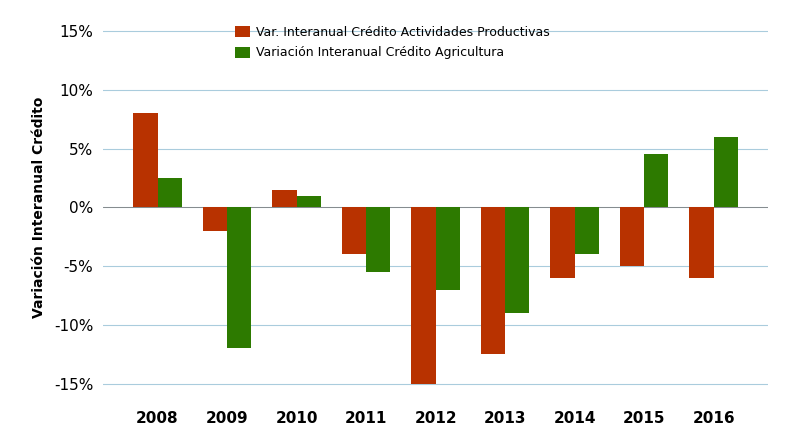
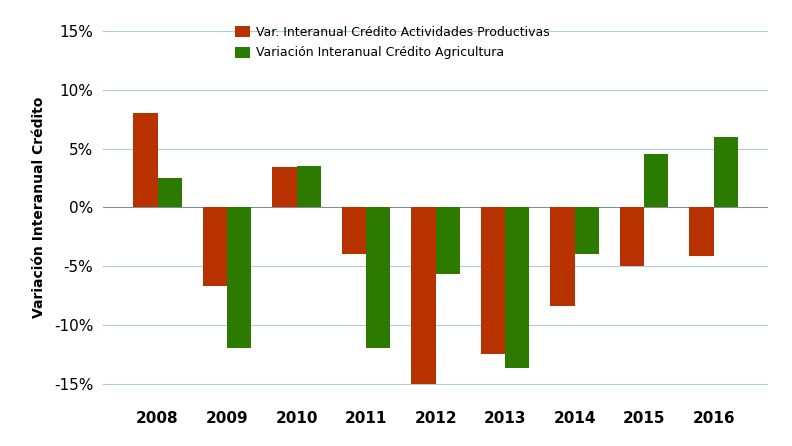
Var. Interanual Crédito Actividades Productivas/2009: -2.0% -> -6.7%
Var. Interanual Crédito Actividades Productivas/2010: 1.5% -> 3.4%
Variación Interanual Crédito Agricultura/2010: 1.0% -> 3.5%
Variación Interanual Crédito Agricultura/2011: -5.5% -> -12.0%
Variación Interanual Crédito Agricultura/2012: -7.0% -> -5.7%
Variación Interanual Crédito Agricultura/2013: -9.0% -> -13.7%
Var. Interanual Crédito Actividades Productivas/2014: -6.0% -> -8.4%
Var. Interanual Crédito Actividades Productivas/2016: -6.0% -> -4.1%
